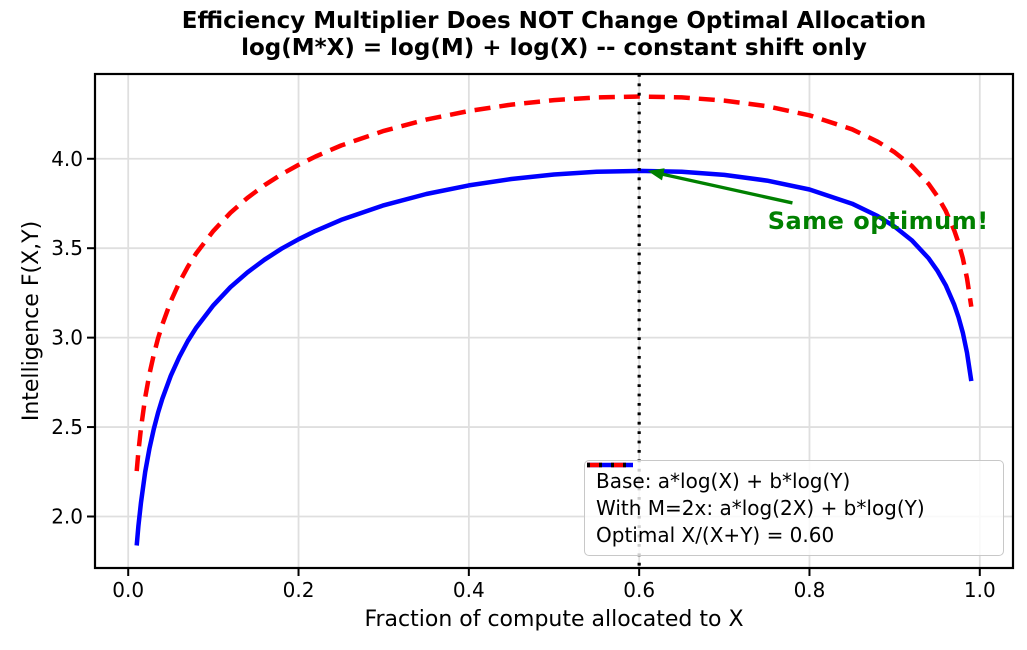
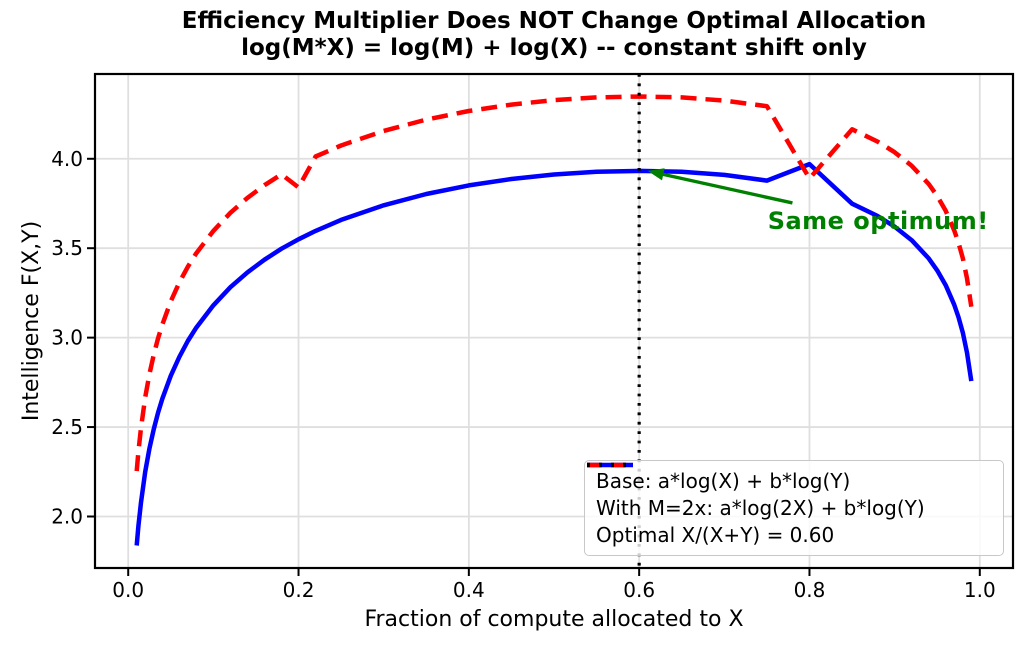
With M=2x: a*log(2X) + b*log(Y)/0.2: 3.97 -> 3.84
Base: a*log(X) + b*log(Y)/0.8: 3.83 -> 3.97
With M=2x: a*log(2X) + b*log(Y)/0.8: 4.24 -> 3.89
